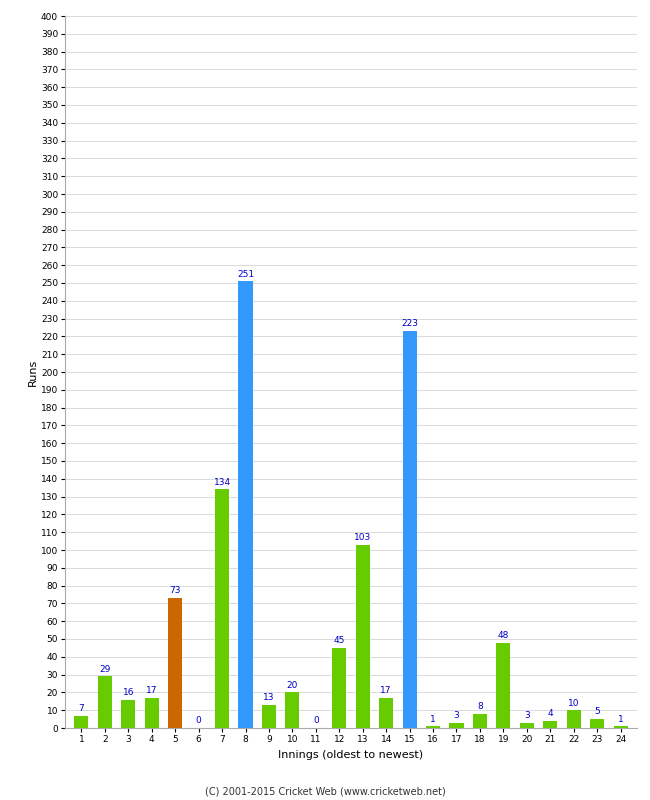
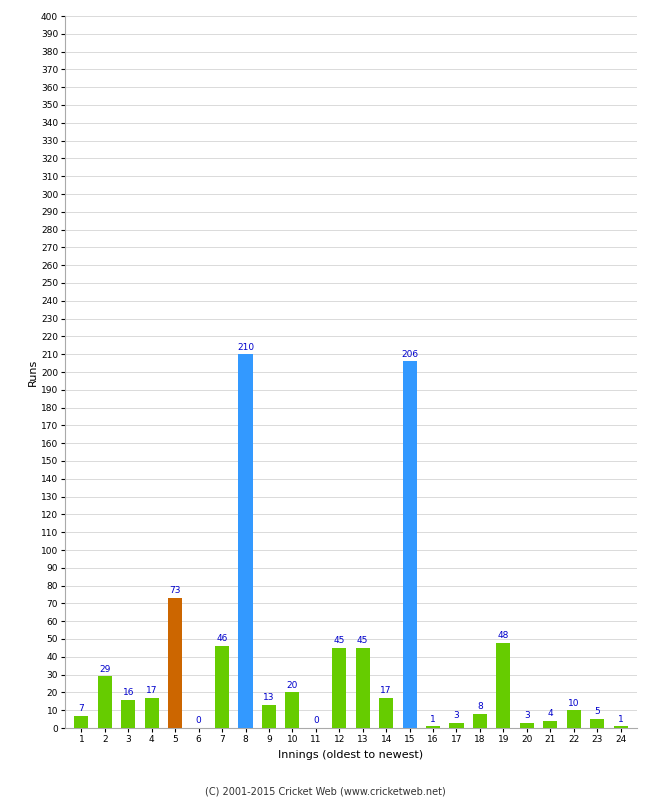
7: 134 -> 46
8: 251 -> 210
13: 103 -> 45
15: 223 -> 206
